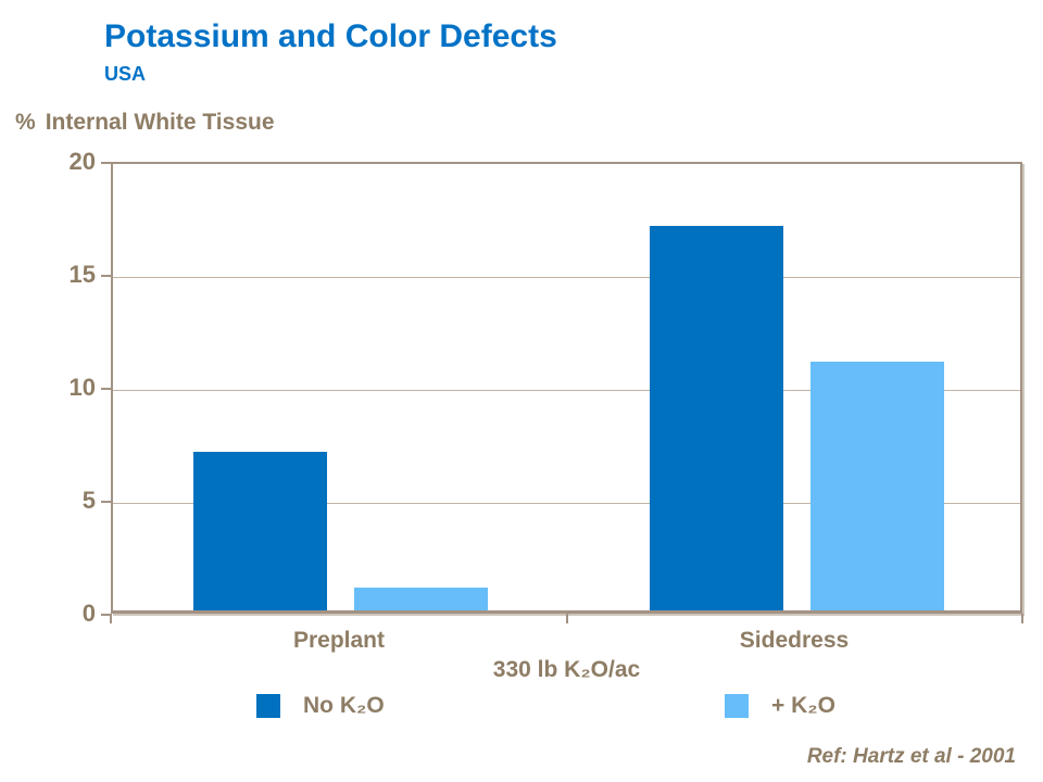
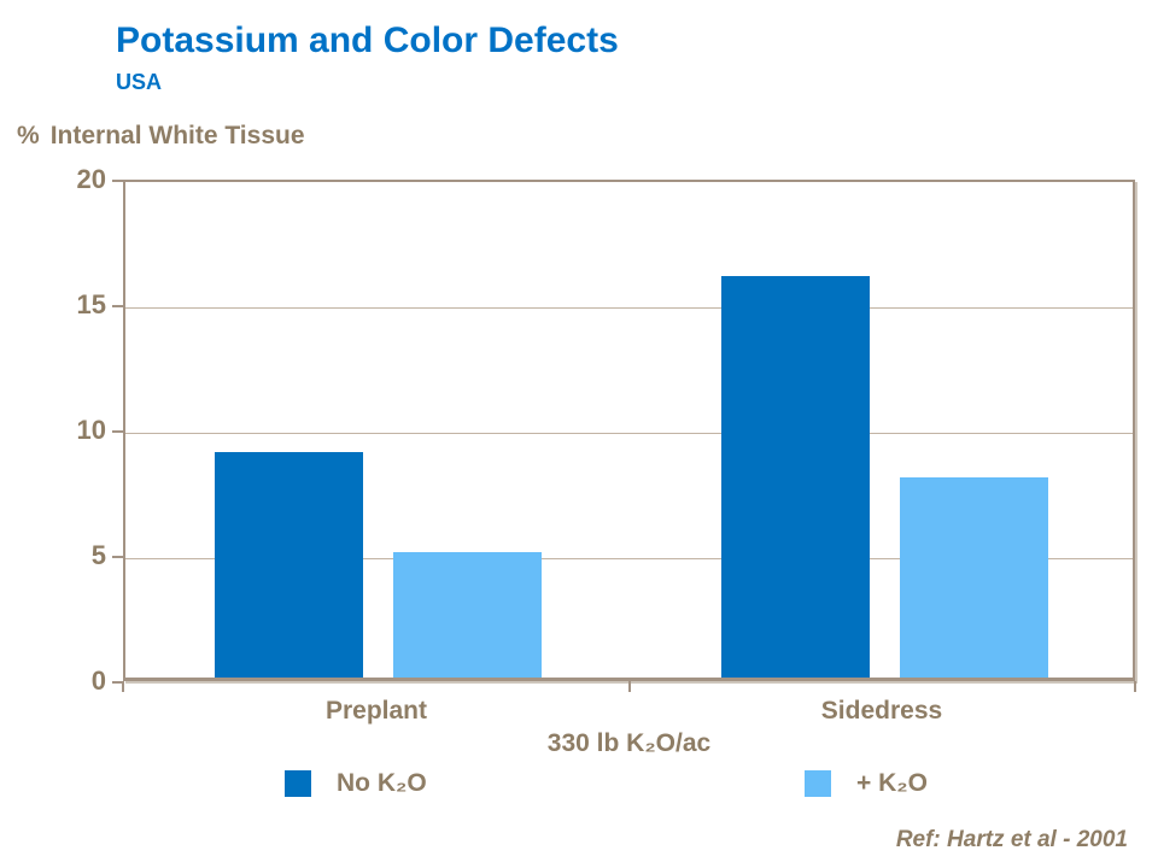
No K₂O/Preplant: 7 -> 9
+ K₂O/Preplant: 1 -> 5
No K₂O/Sidedress: 17 -> 16
+ K₂O/Sidedress: 11 -> 8
